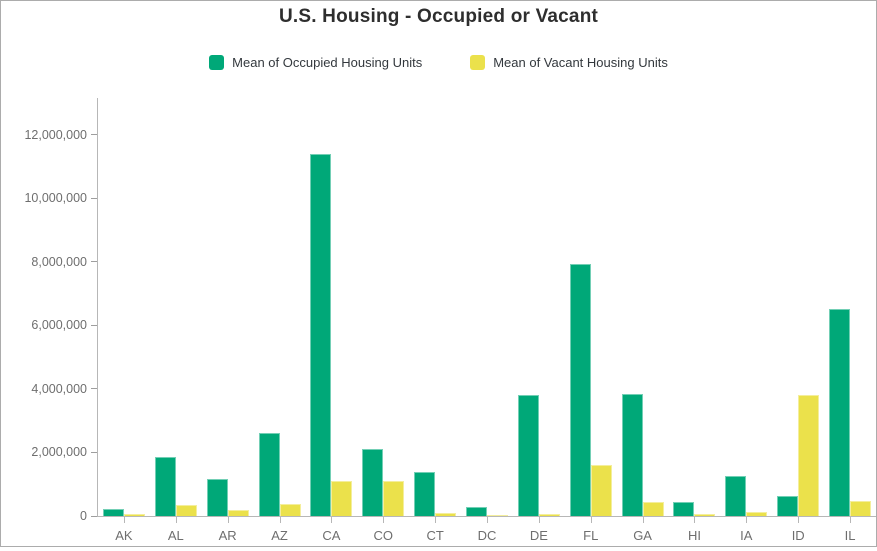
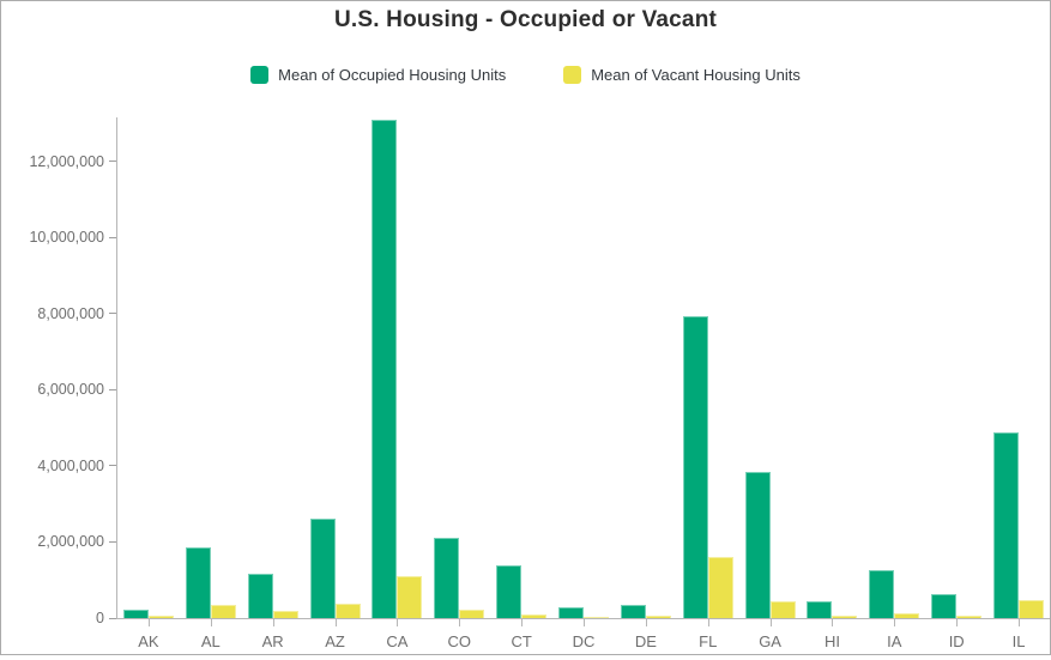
Mean of Occupied Housing Units/CA: 11400000 -> 13100000
Mean of Vacant Housing Units/CO: 1100000 -> 200000
Mean of Occupied Housing Units/DE: 3800000 -> 300000
Mean of Vacant Housing Units/ID: 3800000 -> 100000
Mean of Occupied Housing Units/IL: 6500000 -> 4900000
